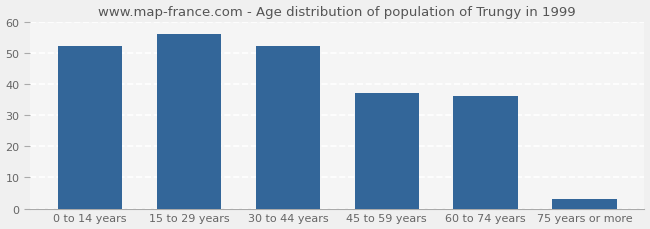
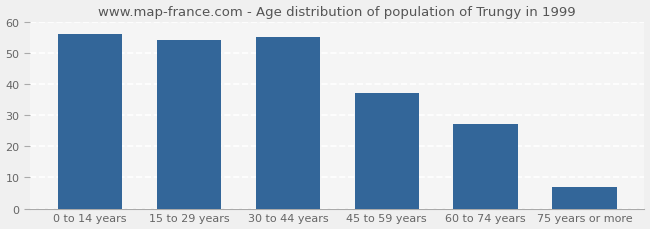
0 to 14 years: 52 -> 56
15 to 29 years: 56 -> 54
30 to 44 years: 52 -> 55
60 to 74 years: 36 -> 27
75 years or more: 3 -> 7
